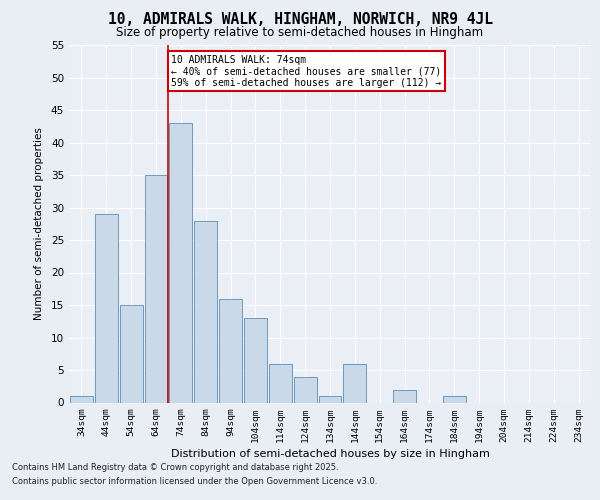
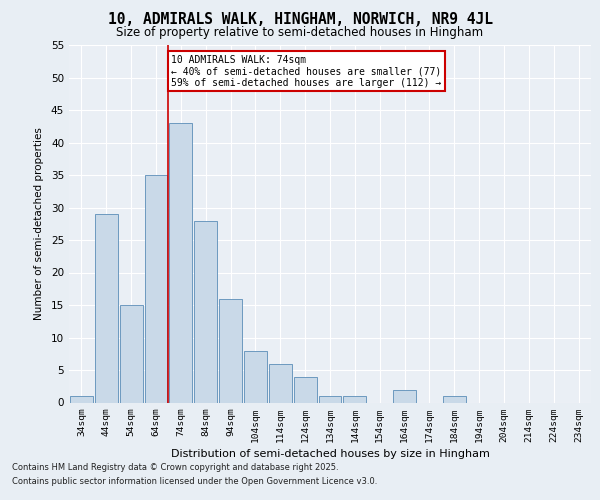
104sqm: 13 -> 8
144sqm: 6 -> 1
